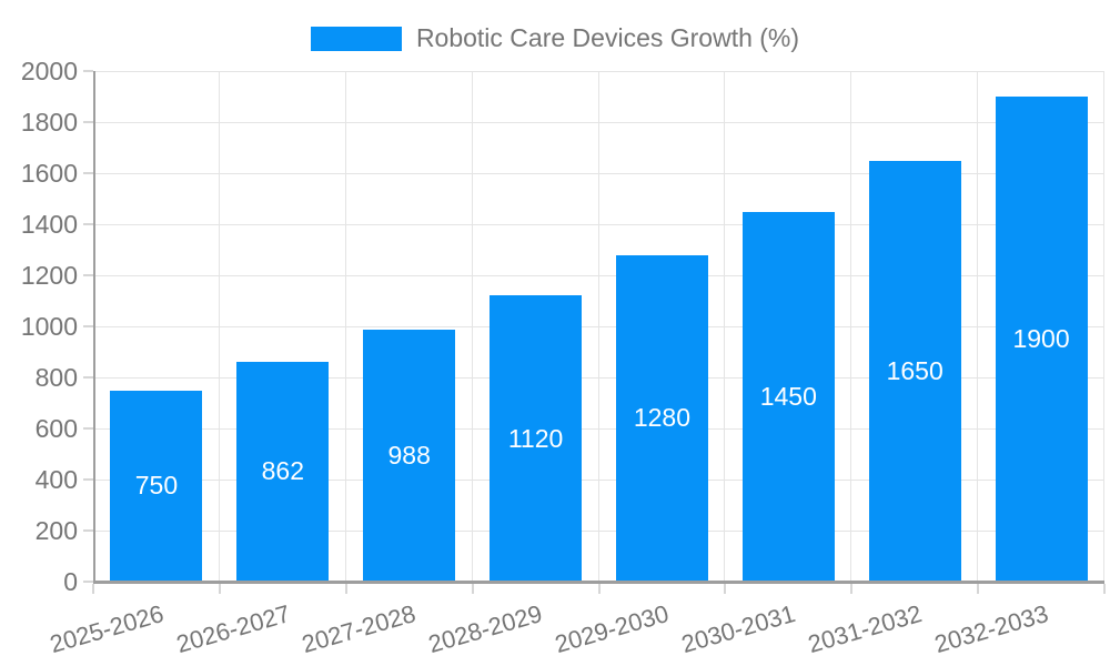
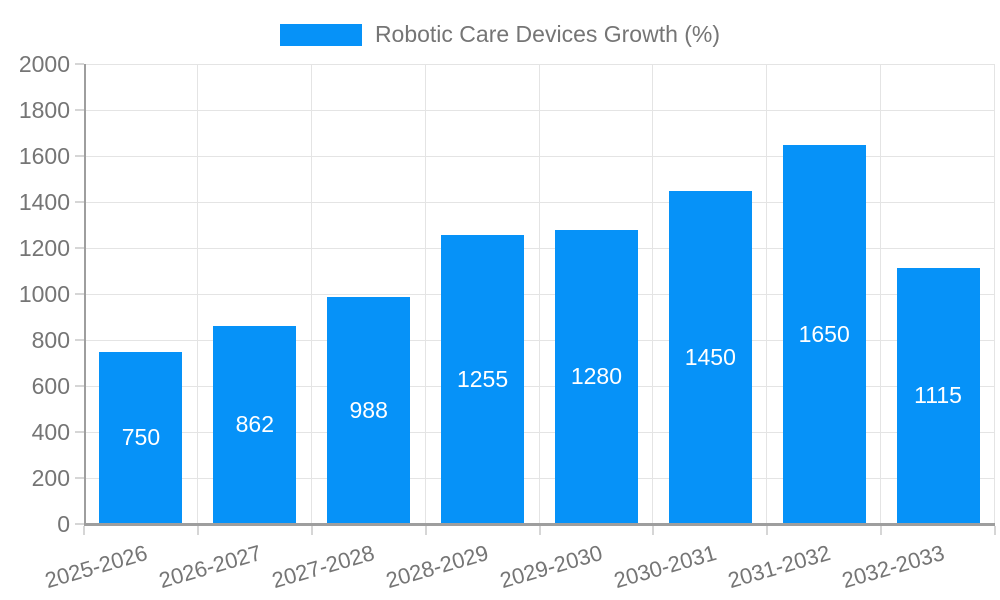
2028-2029: 1120 -> 1255
2032-2033: 1900 -> 1115
